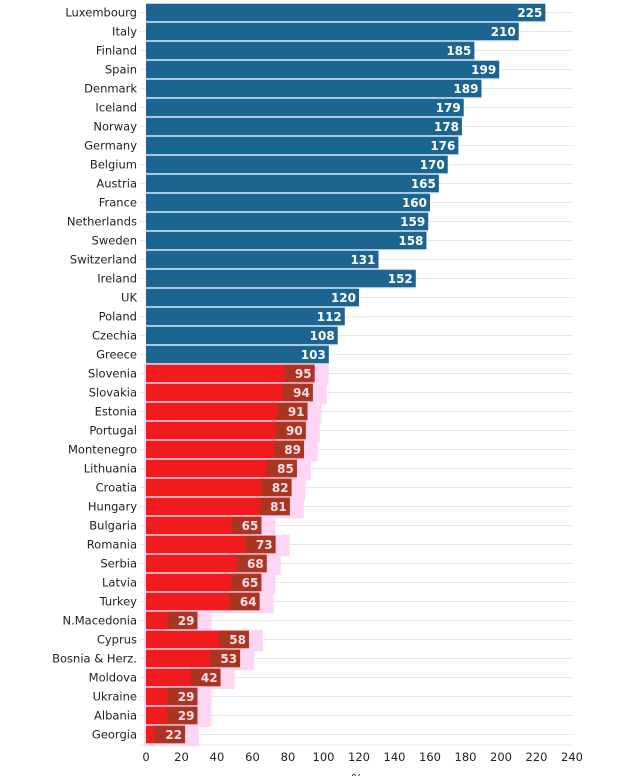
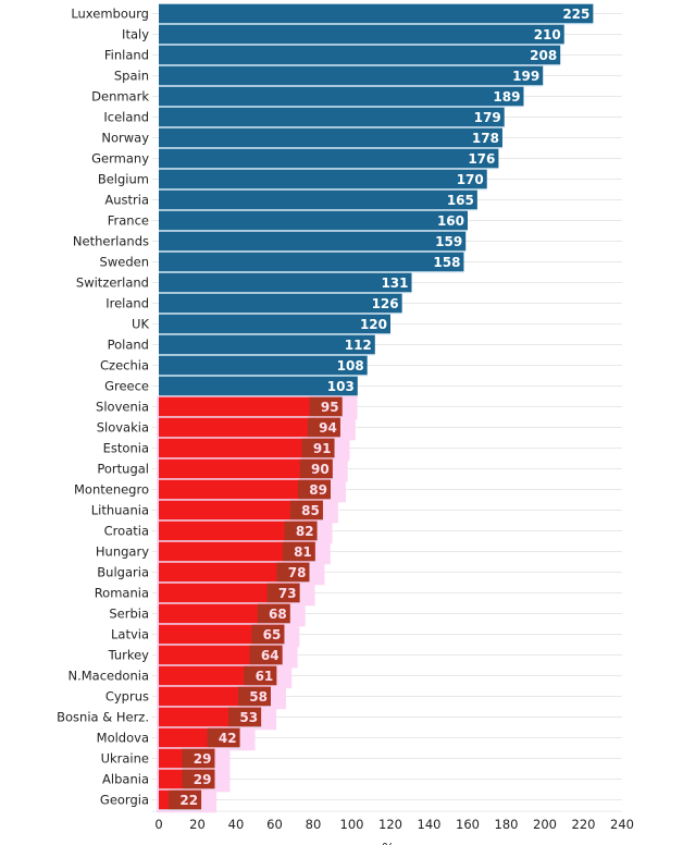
Finland: 185 -> 208
Ireland: 152 -> 126
Bulgaria: 65 -> 78
N.Macedonia: 29 -> 61
